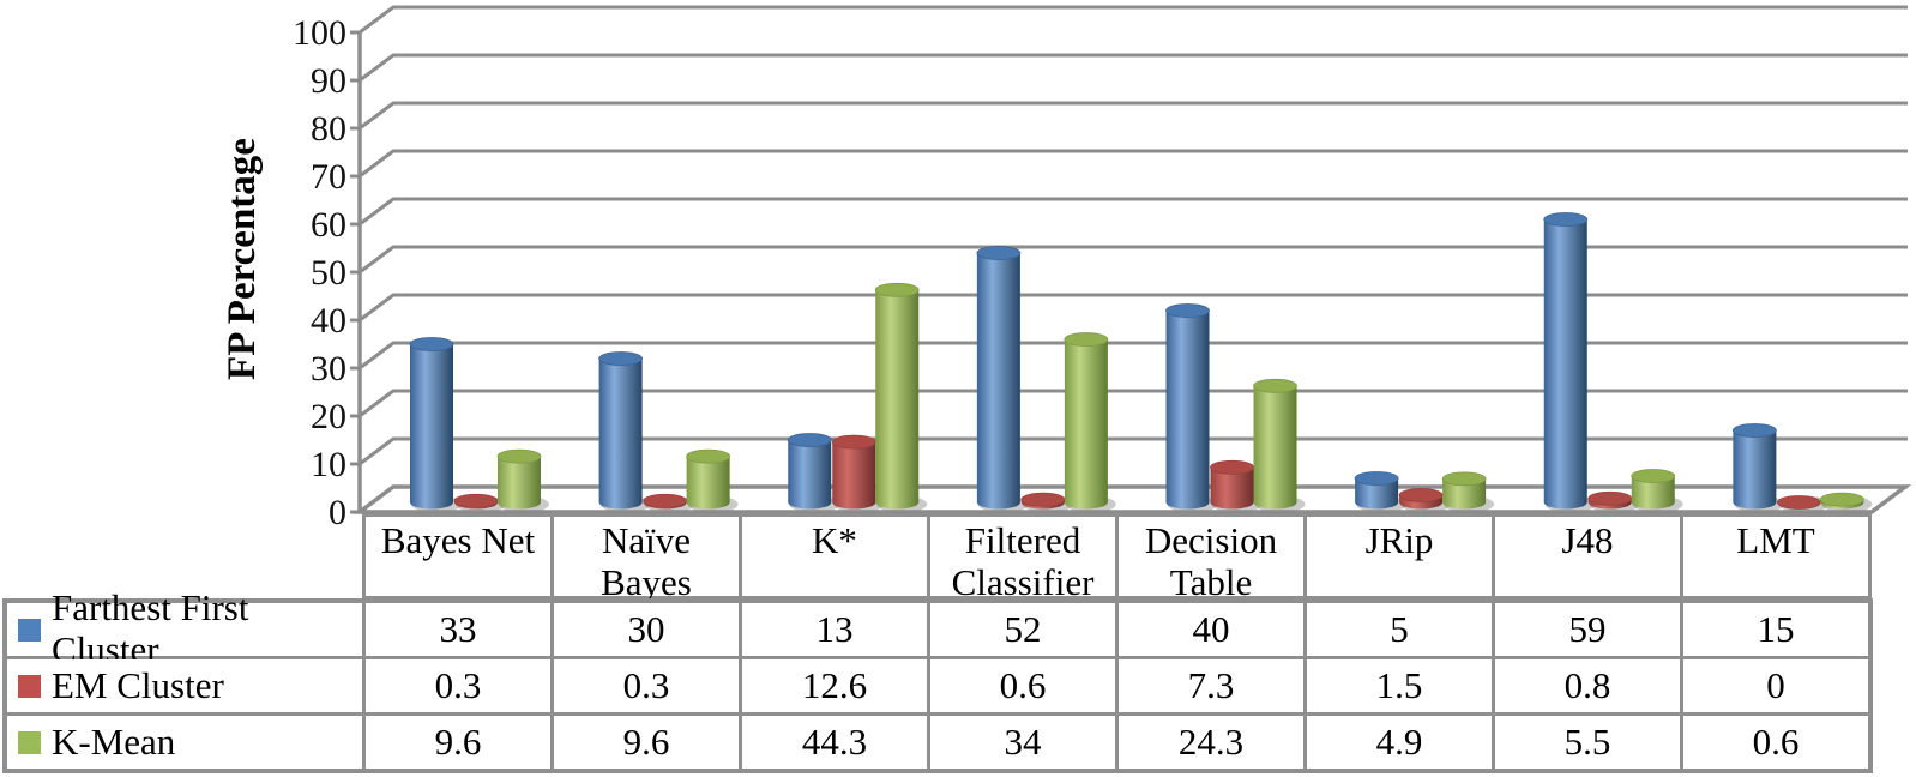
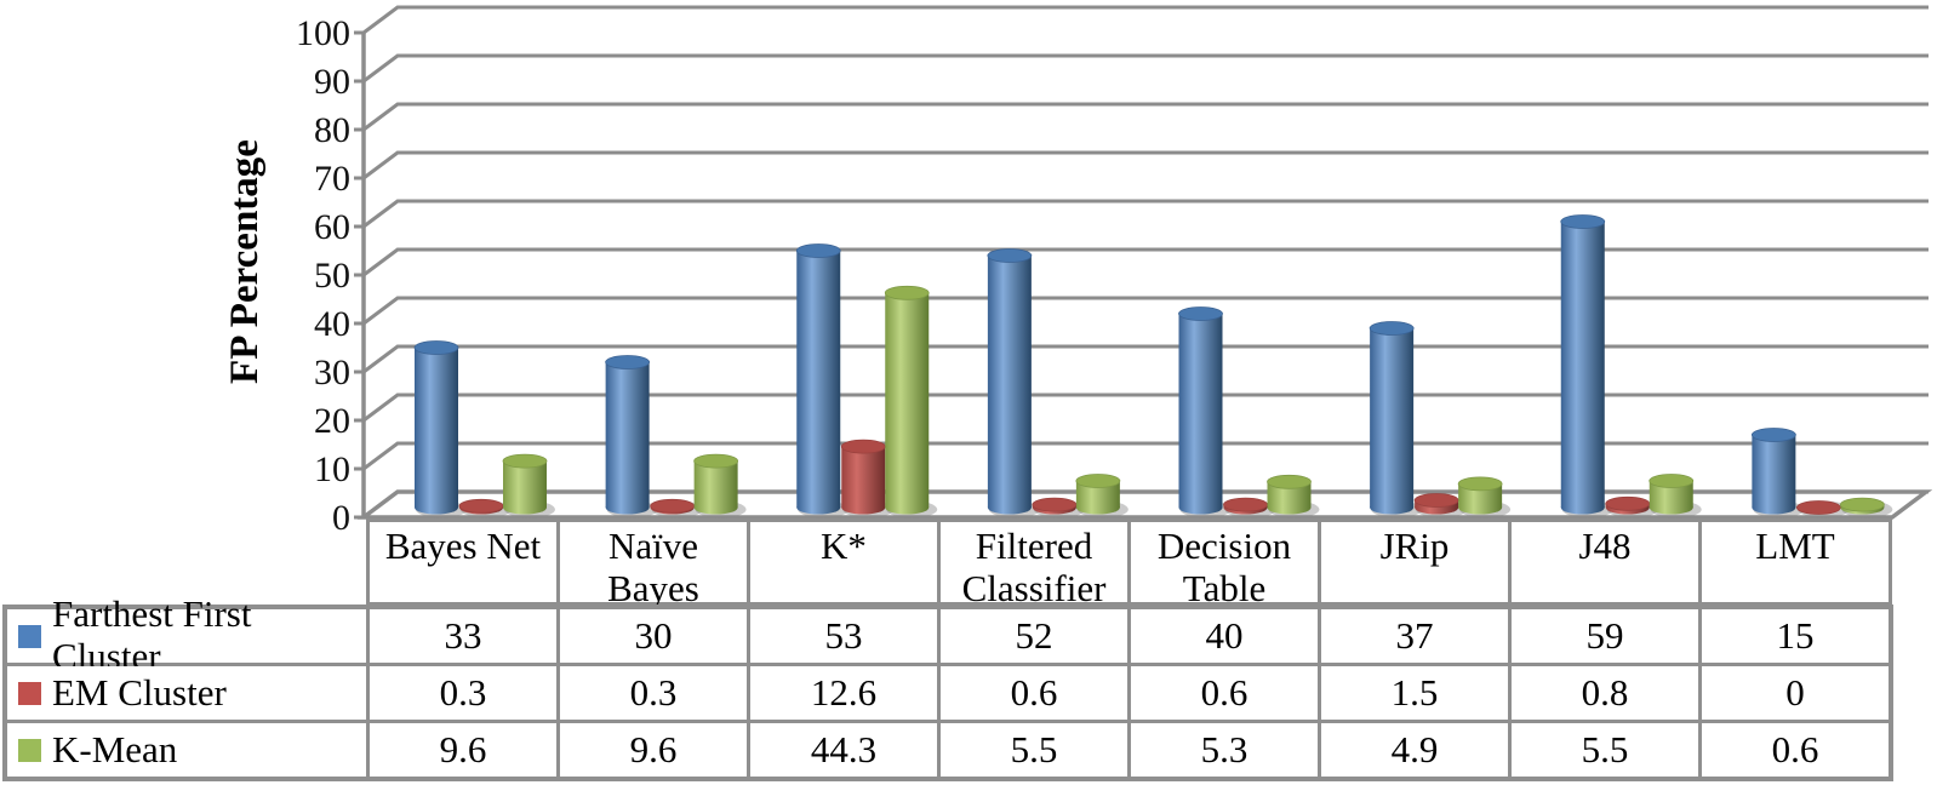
Farthest First Cluster/K*: 13 -> 53
K-Mean/Filtered Classifier: 34 -> 5.5
EM Cluster/Decision Table: 7.3 -> 0.6
K-Mean/Decision Table: 24.3 -> 5.3
Farthest First Cluster/JRip: 5 -> 37
